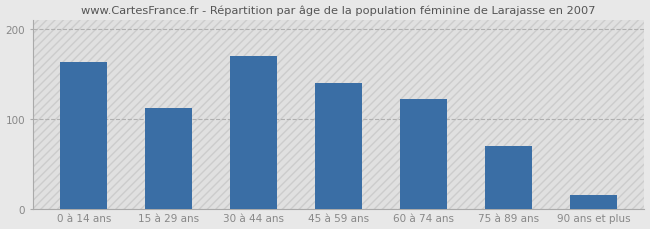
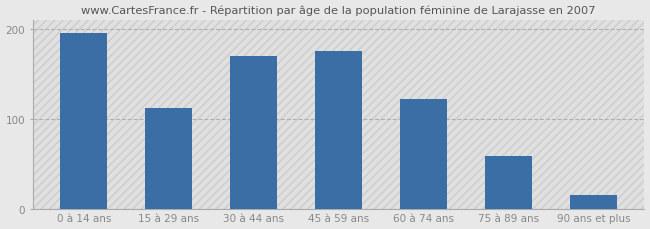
0 à 14 ans: 163 -> 196
45 à 59 ans: 140 -> 176
75 à 89 ans: 70 -> 58
